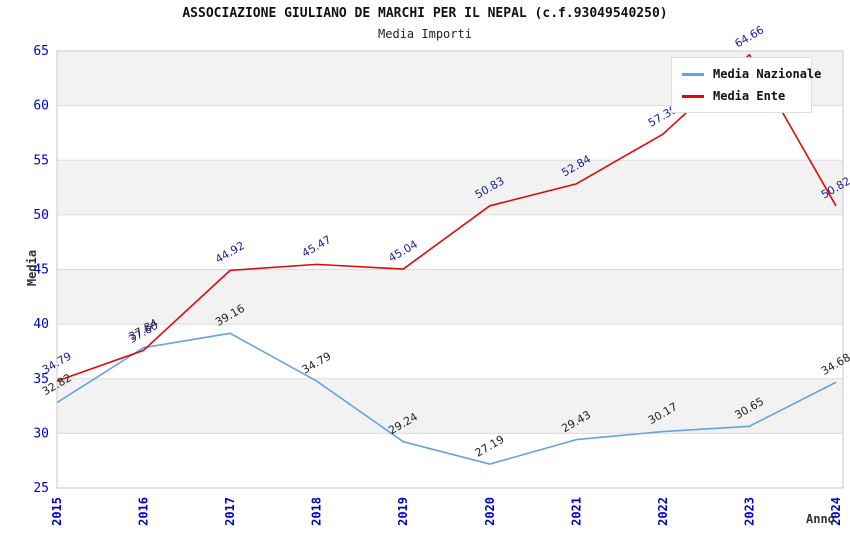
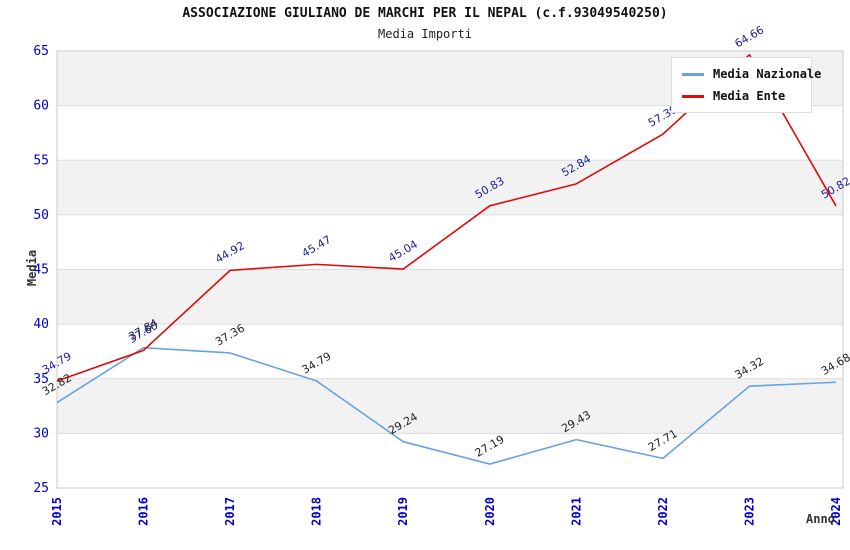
Media Nazionale/2017: 39.16 -> 37.36
Media Nazionale/2022: 30.17 -> 27.71
Media Nazionale/2023: 30.65 -> 34.32
